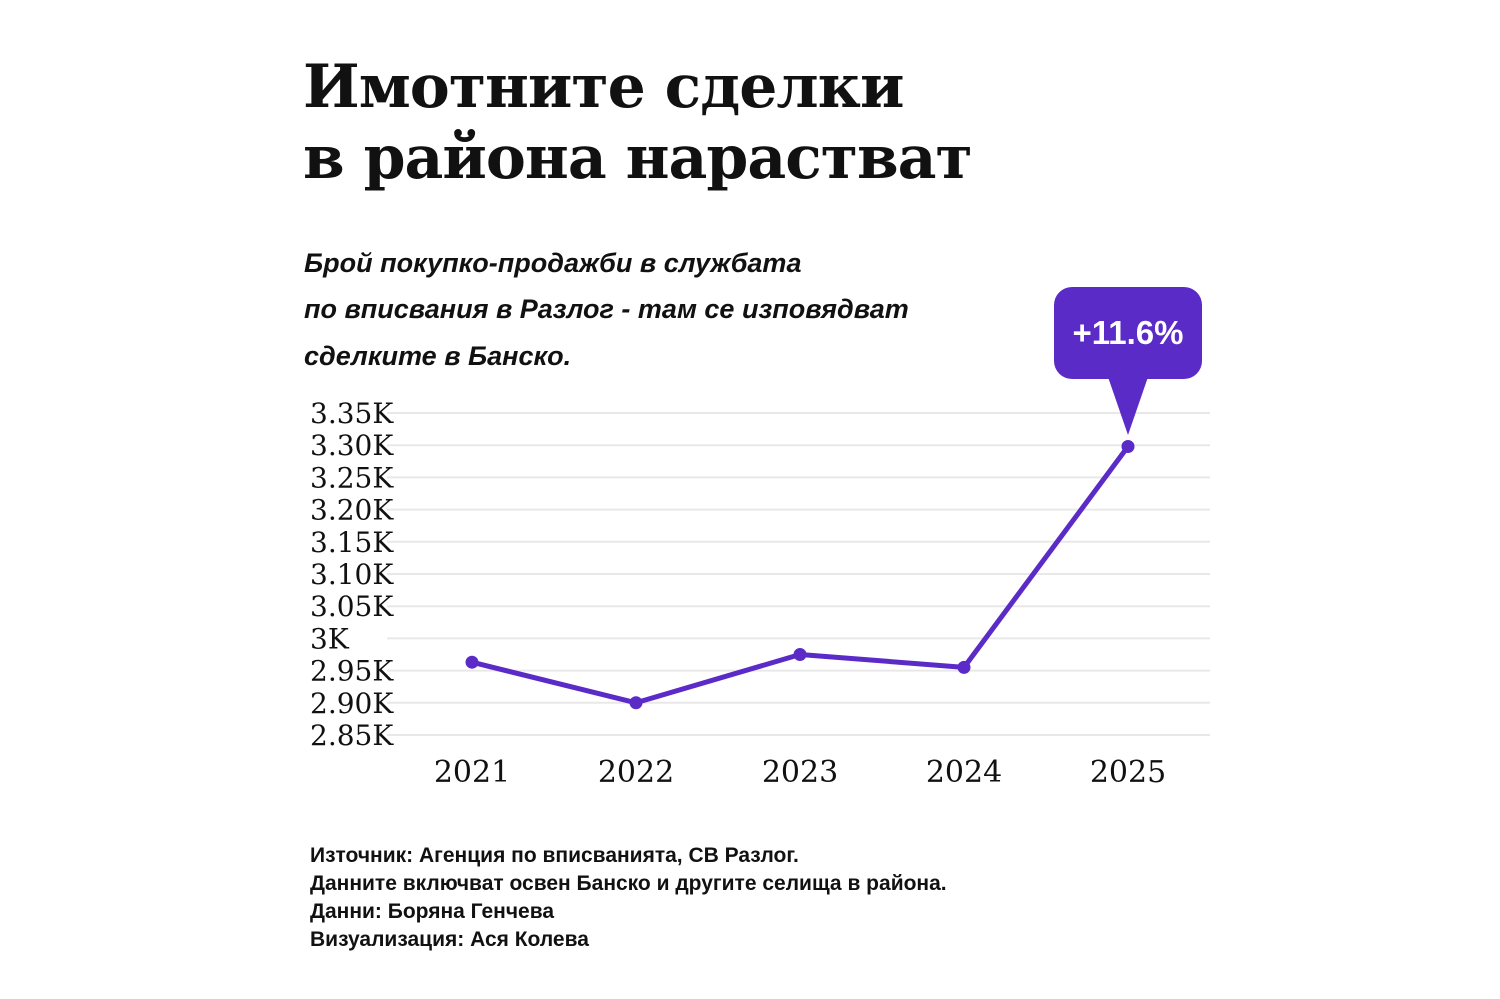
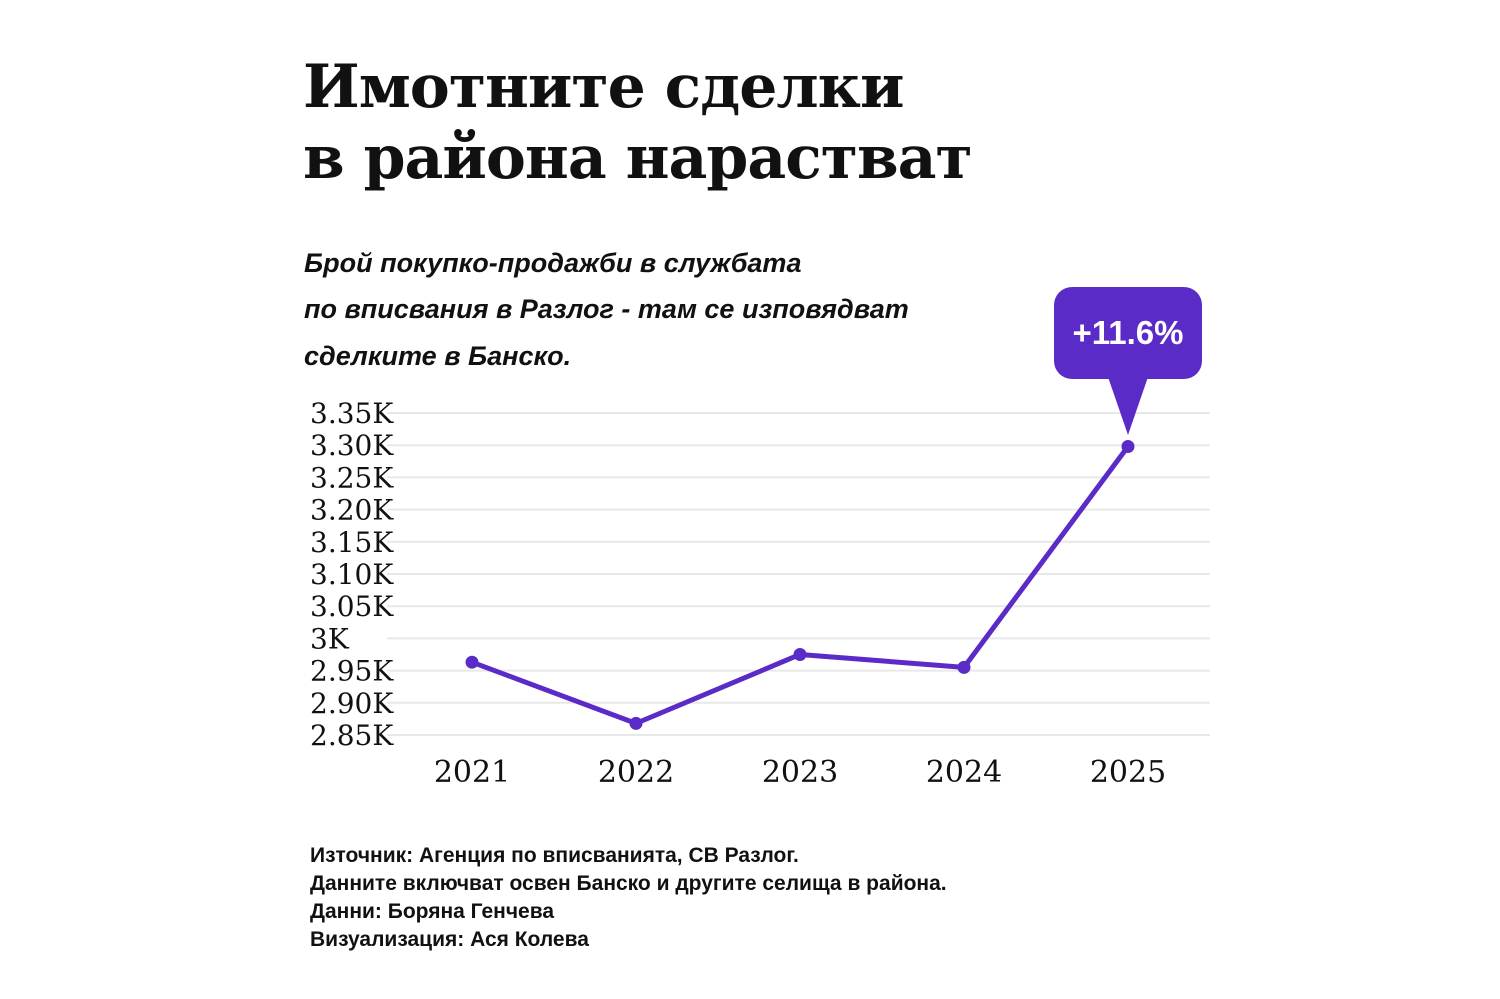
2022: 2.90K -> 2.87K
